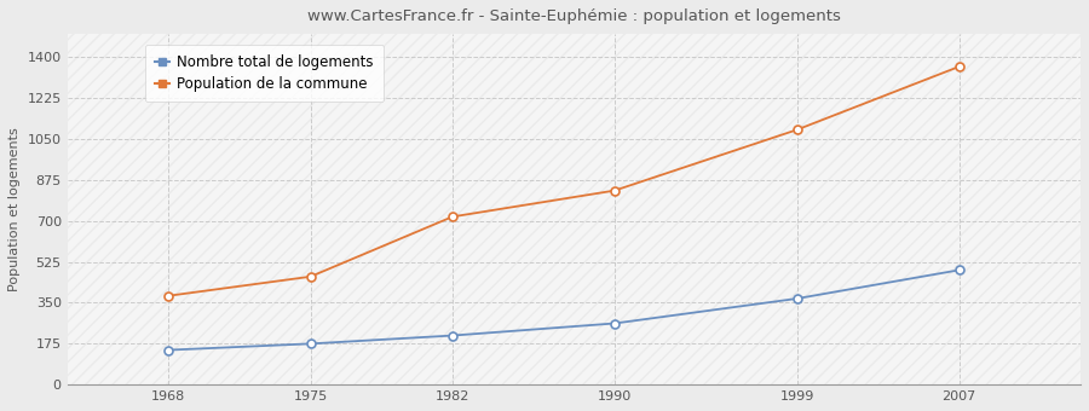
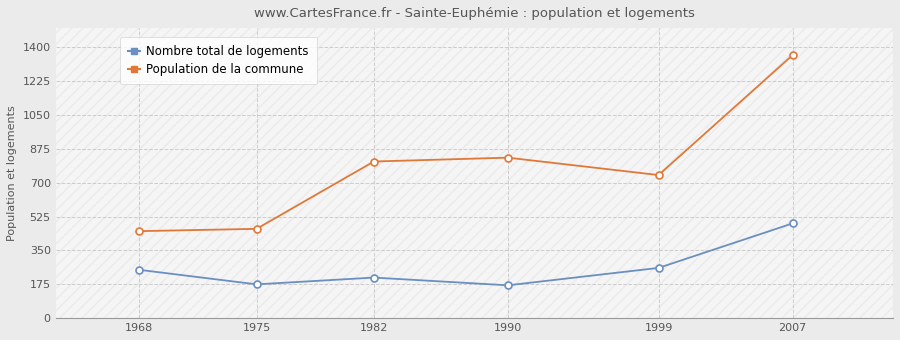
Nombre total de logements/1968: 150 -> 250
Population de la commune/1968: 380 -> 450
Population de la commune/1982: 720 -> 810
Nombre total de logements/1990: 260 -> 170
Nombre total de logements/1999: 370 -> 260
Population de la commune/1999: 1090 -> 740
